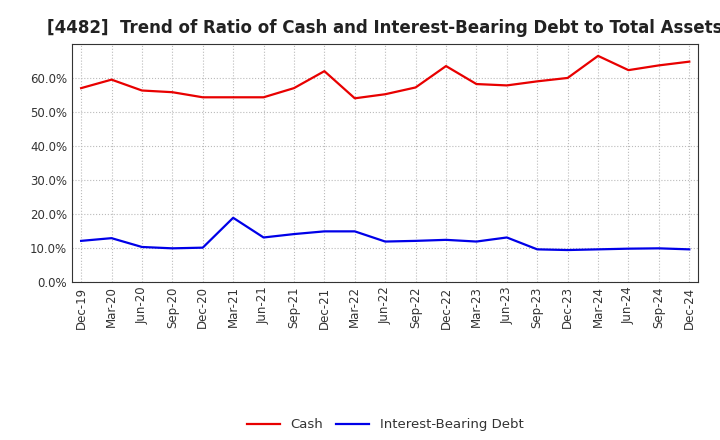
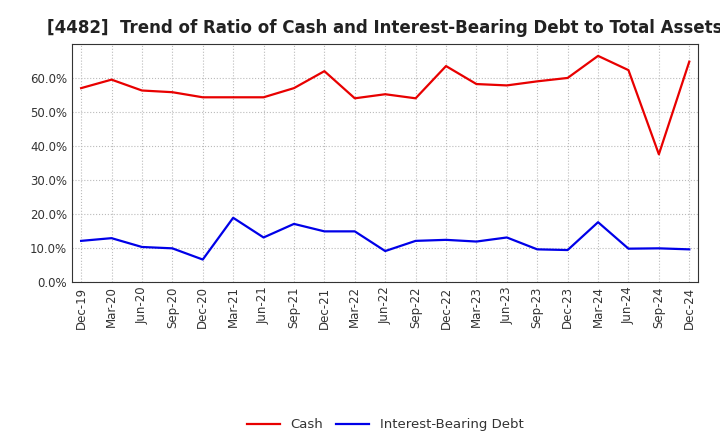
Interest-Bearing Debt/Dec-20: 10.0% -> 6.5%
Interest-Bearing Debt/Sep-21: 14.0% -> 17.0%
Interest-Bearing Debt/Jun-22: 11.8% -> 9.0%
Cash/Sep-22: 57.2% -> 54.0%
Interest-Bearing Debt/Mar-24: 9.5% -> 17.5%
Cash/Sep-24: 63.7% -> 37.5%
